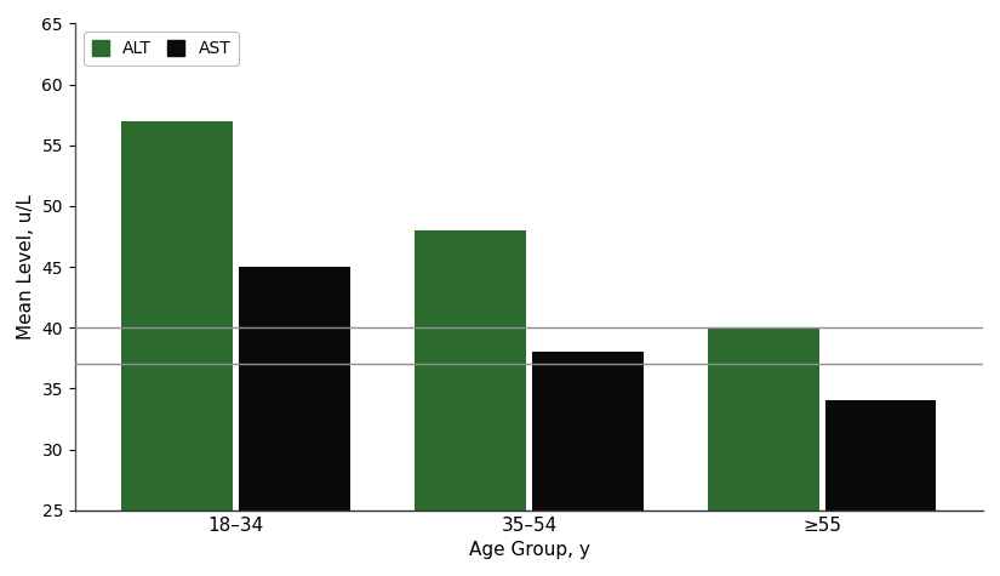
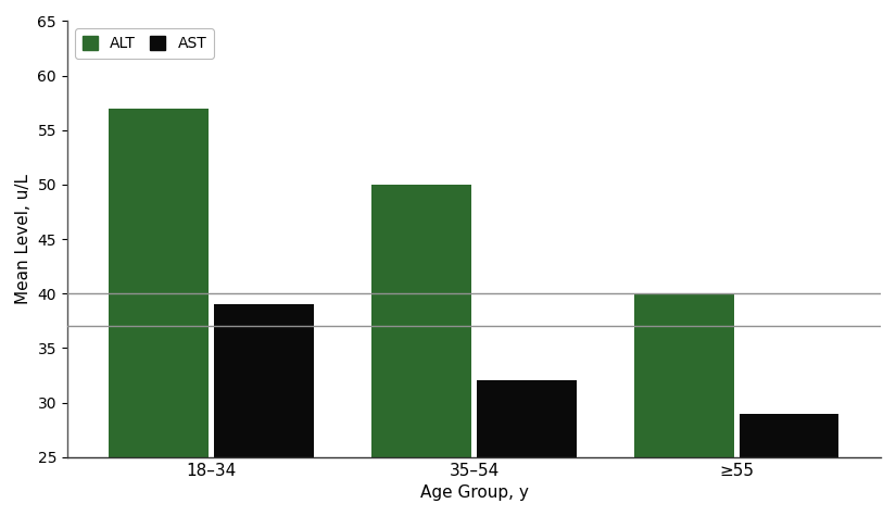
AST/18–34: 45 -> 39
ALT/35–54: 48 -> 50
AST/35–54: 38 -> 32
AST/≥55: 34 -> 29
